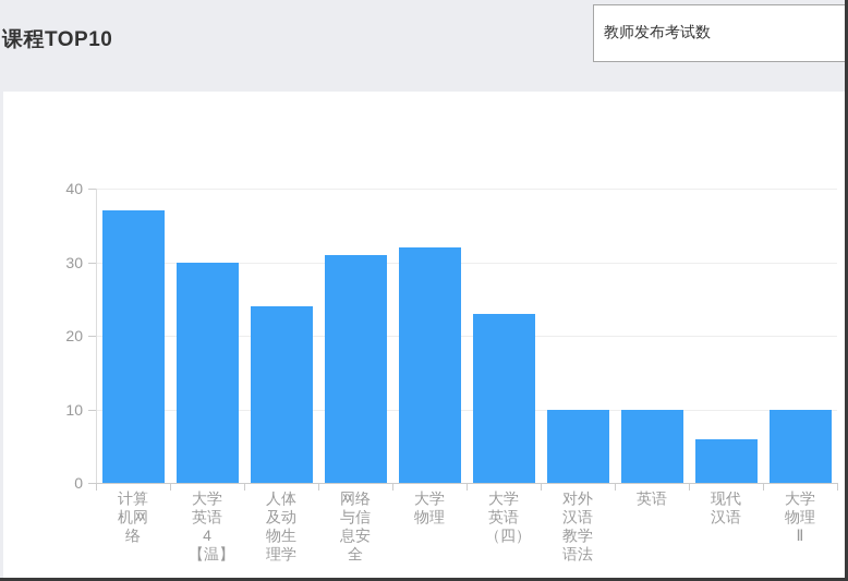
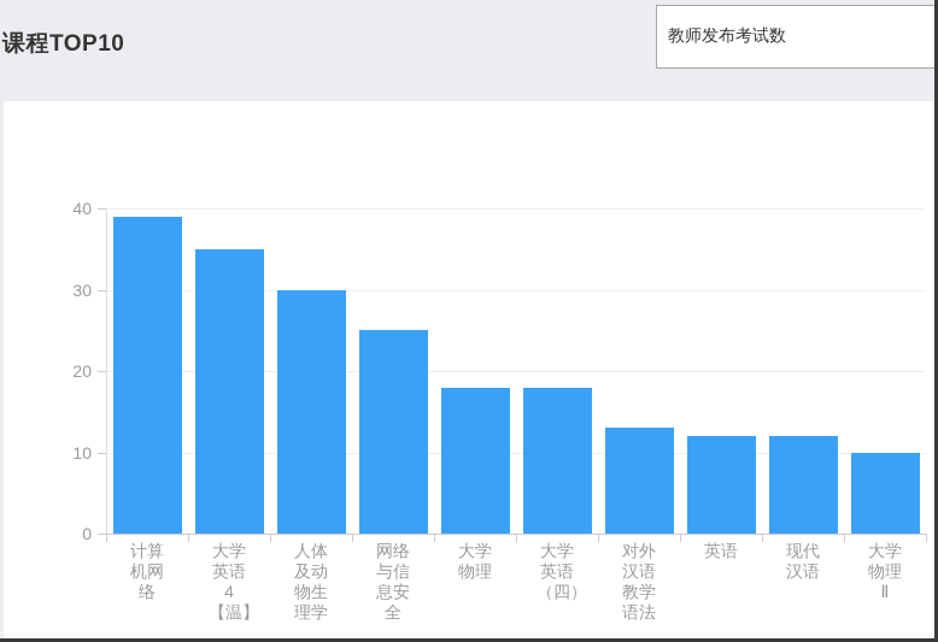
计算机网络: 37 -> 39
大学英语4【温】: 30 -> 35
人体及动物生理学: 24 -> 30
网络与信息安全: 31 -> 25
大学物理: 32 -> 18
大学英语（四）: 23 -> 18
对外汉语教学语法: 10 -> 13
英语: 10 -> 12
现代汉语: 6 -> 12
